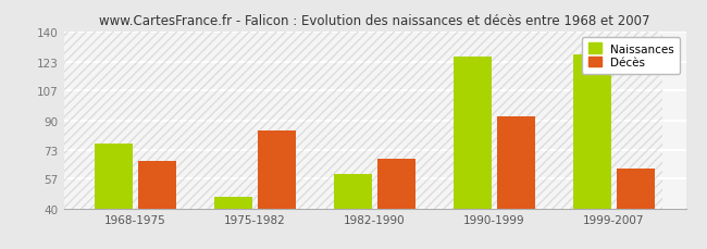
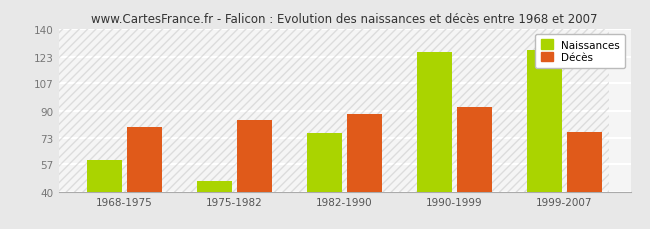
Naissances/1968-1975: 77 -> 60
Décès/1968-1975: 67 -> 80
Naissances/1982-1990: 60 -> 76
Décès/1982-1990: 68 -> 88
Décès/1999-2007: 63 -> 77
